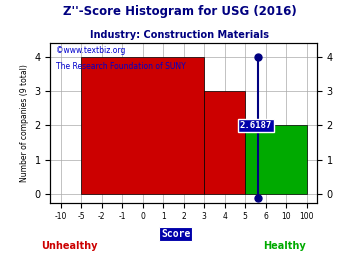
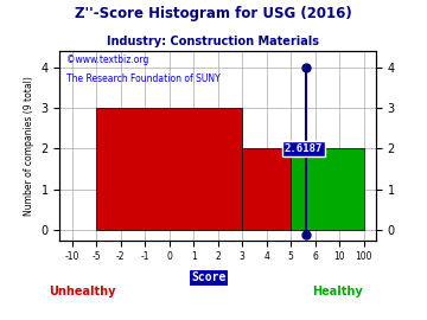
0: 4 -> 3
4: 3 -> 2
